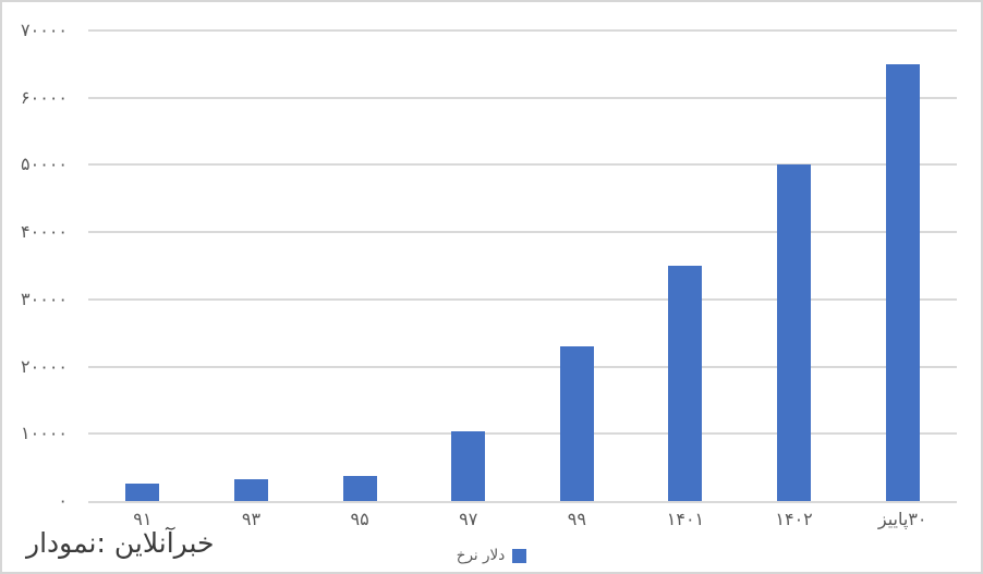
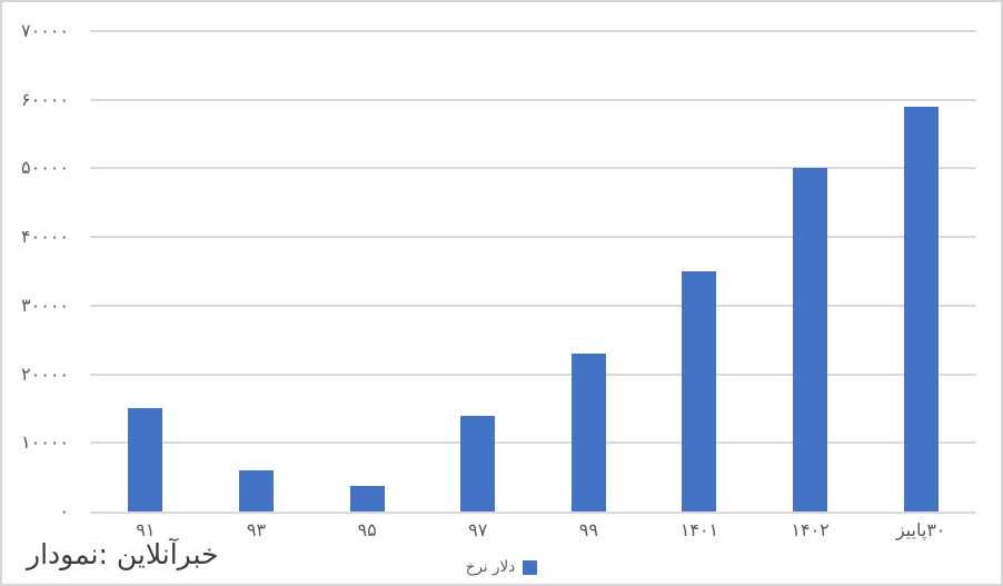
۹۱: 3000 -> 15000
۹۳: 3000 -> 6000
۹۷: 10000 -> 14000
پاییز۰۳: 65000 -> 59000
